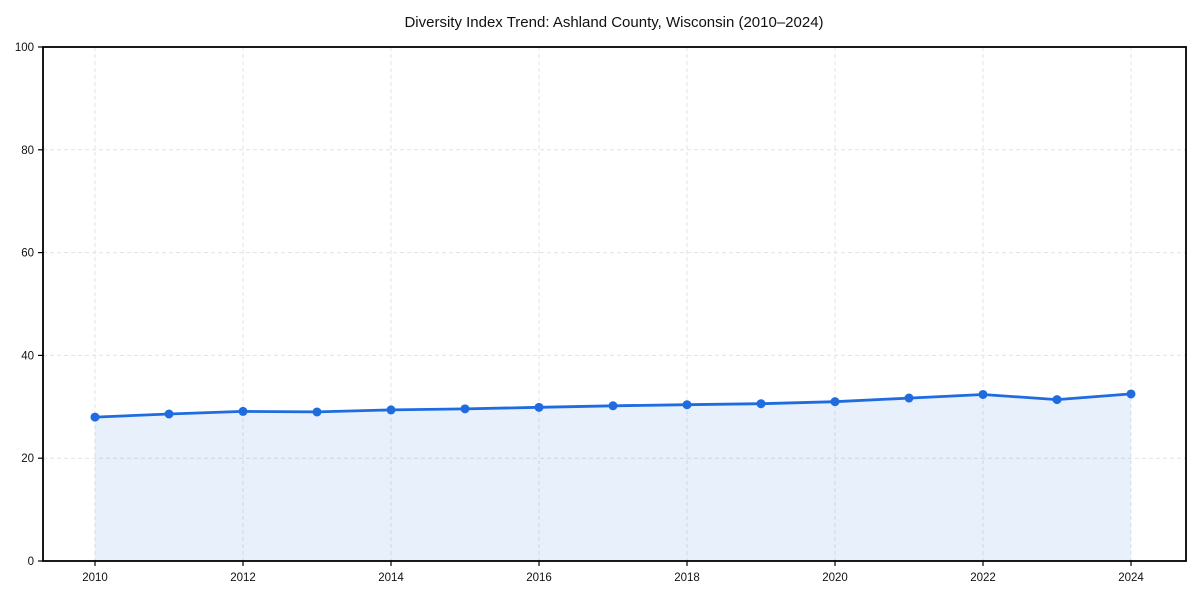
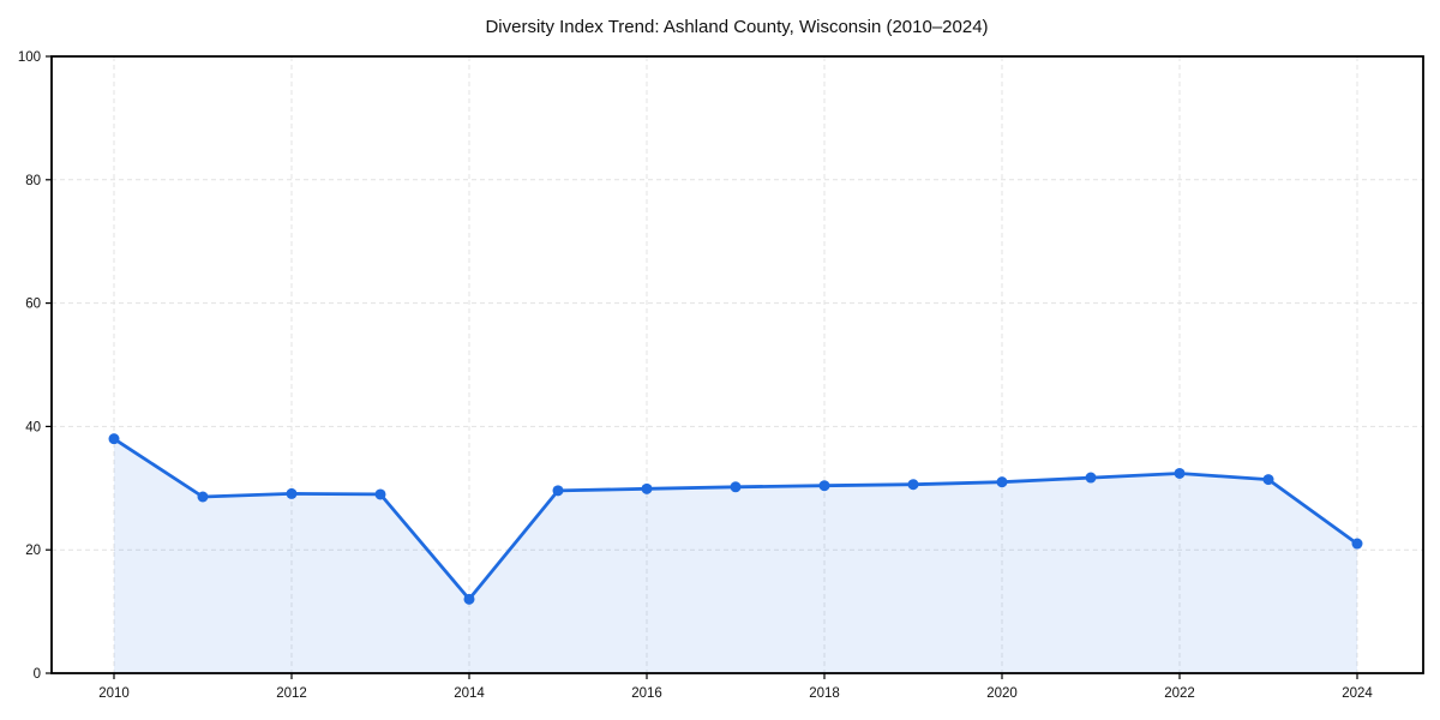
2010: 28 -> 38
2014: 29 -> 12
2024: 32 -> 21
